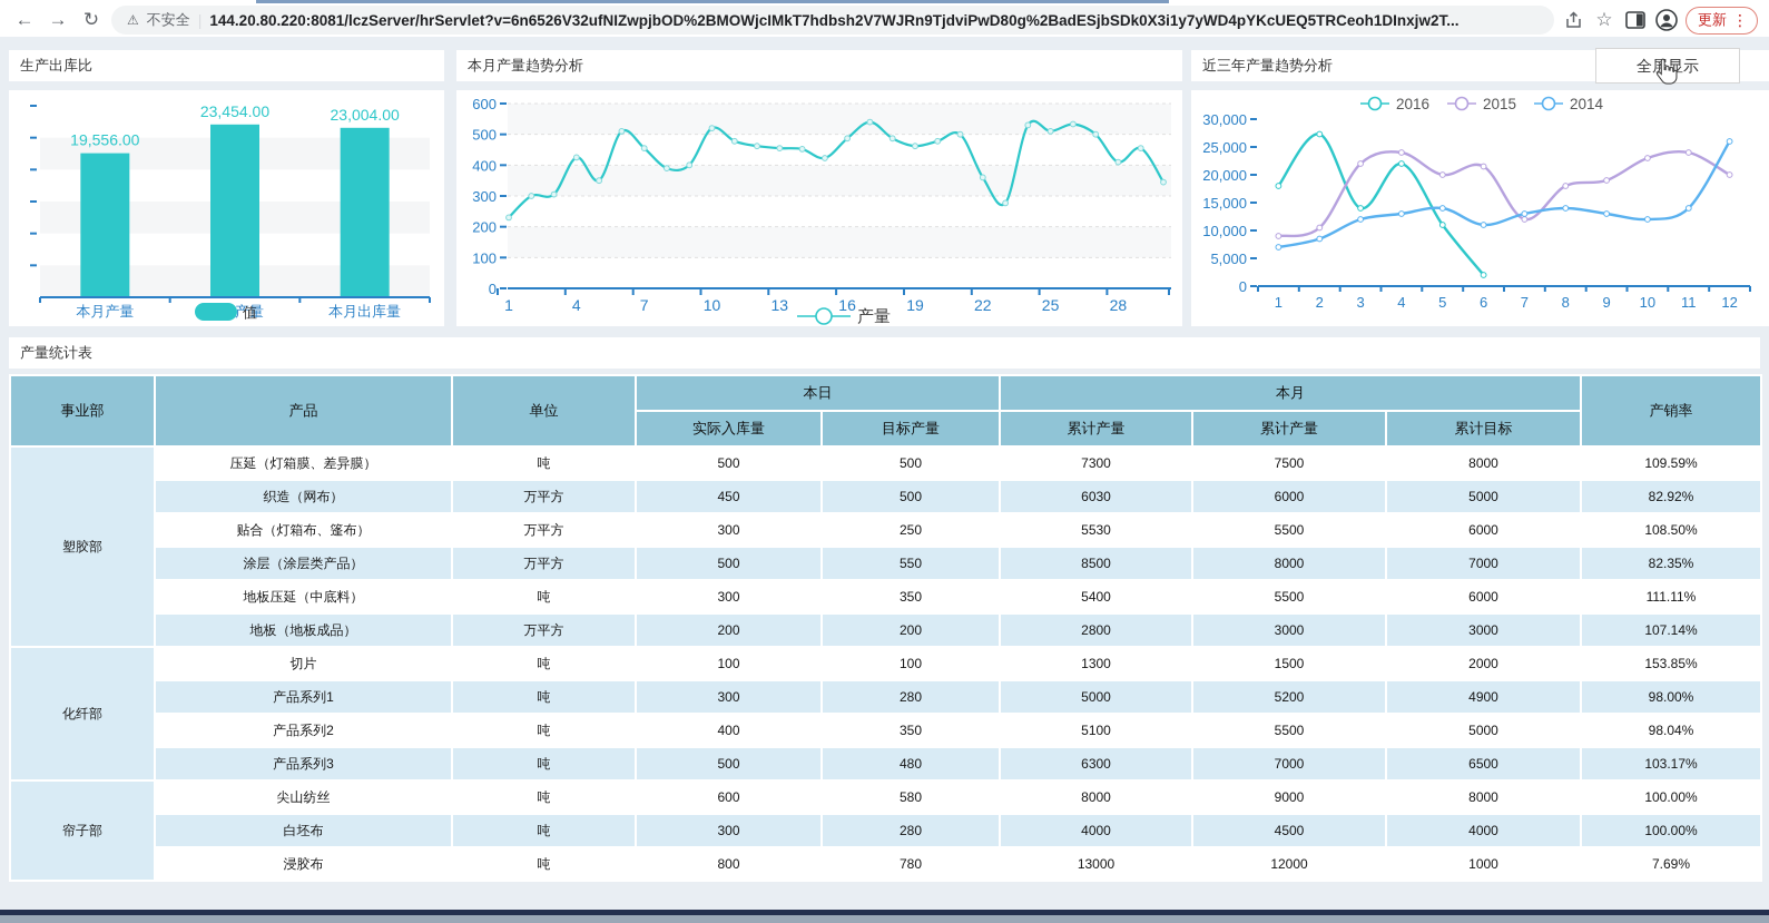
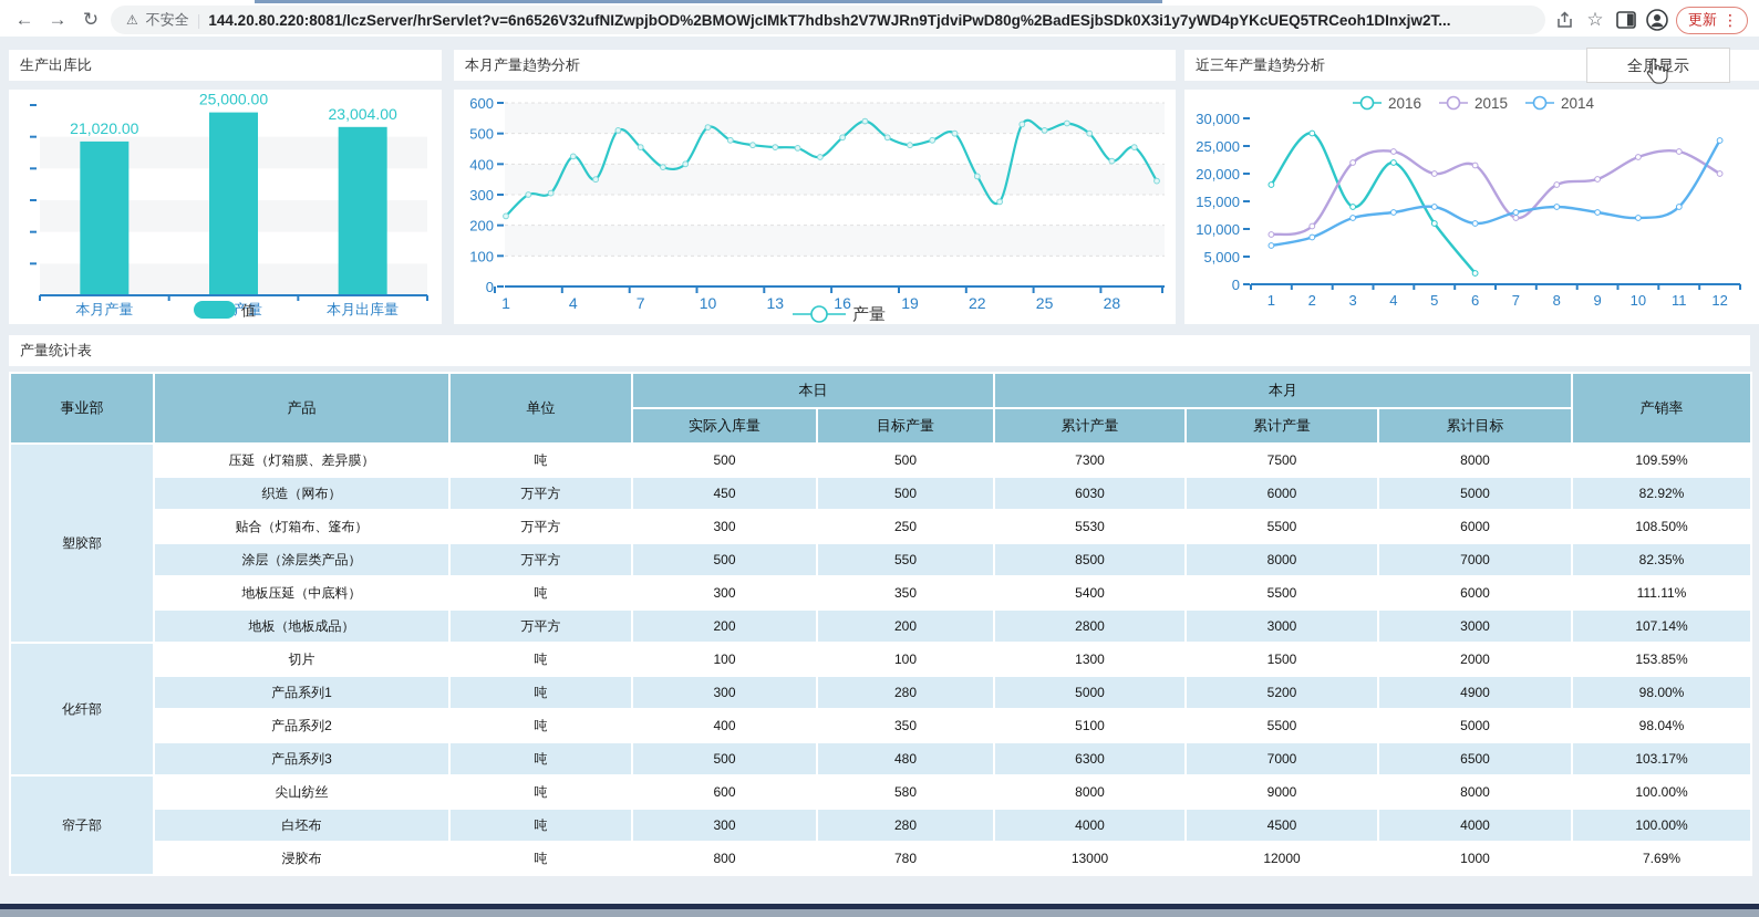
生产出库比/本月产量: 19,556.00 -> 21,020.00
生产出库比/目标产量: 23,454.00 -> 25,000.00
